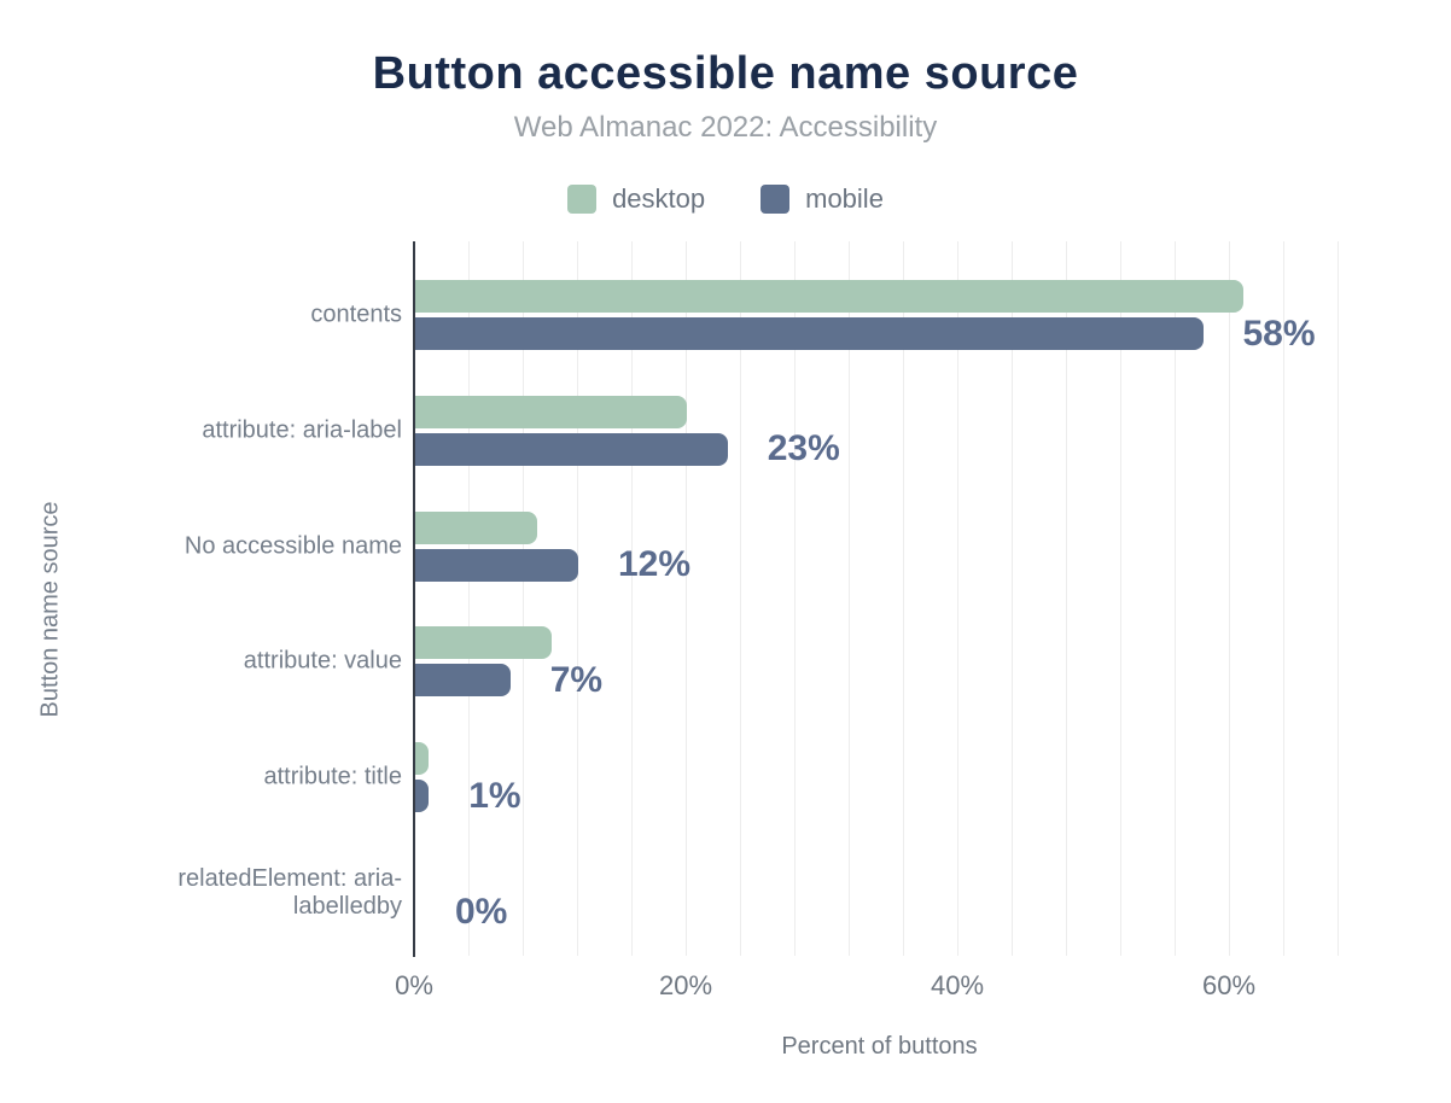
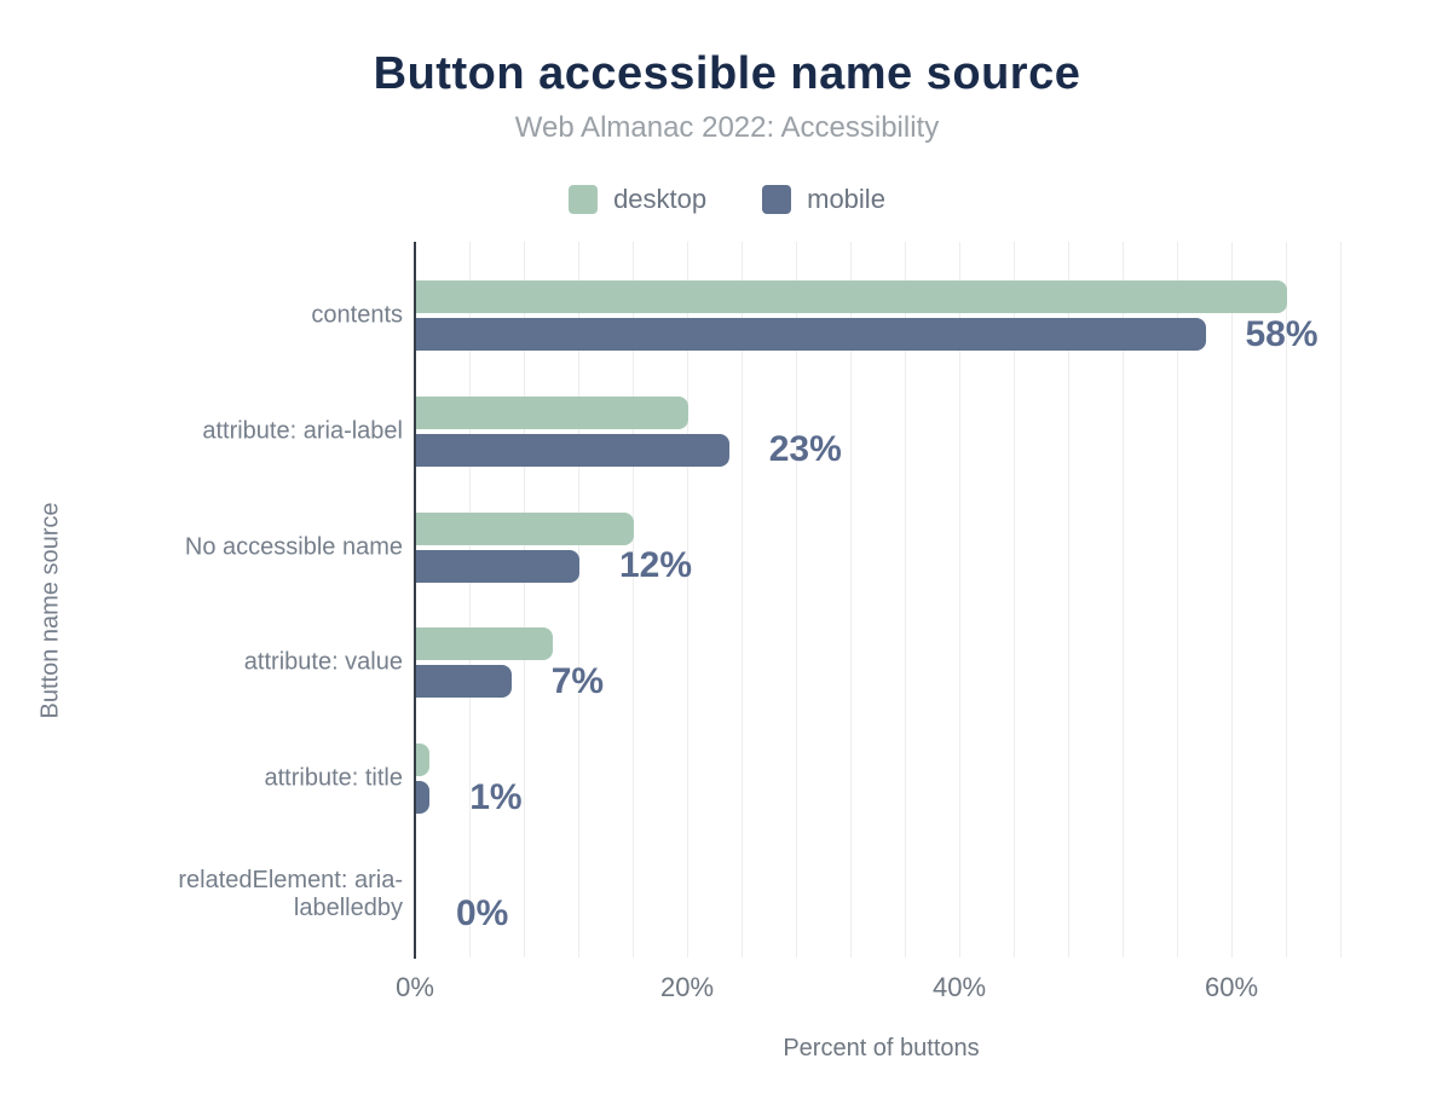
desktop/contents: 61% -> 64%
desktop/No accessible name: 9% -> 16%
